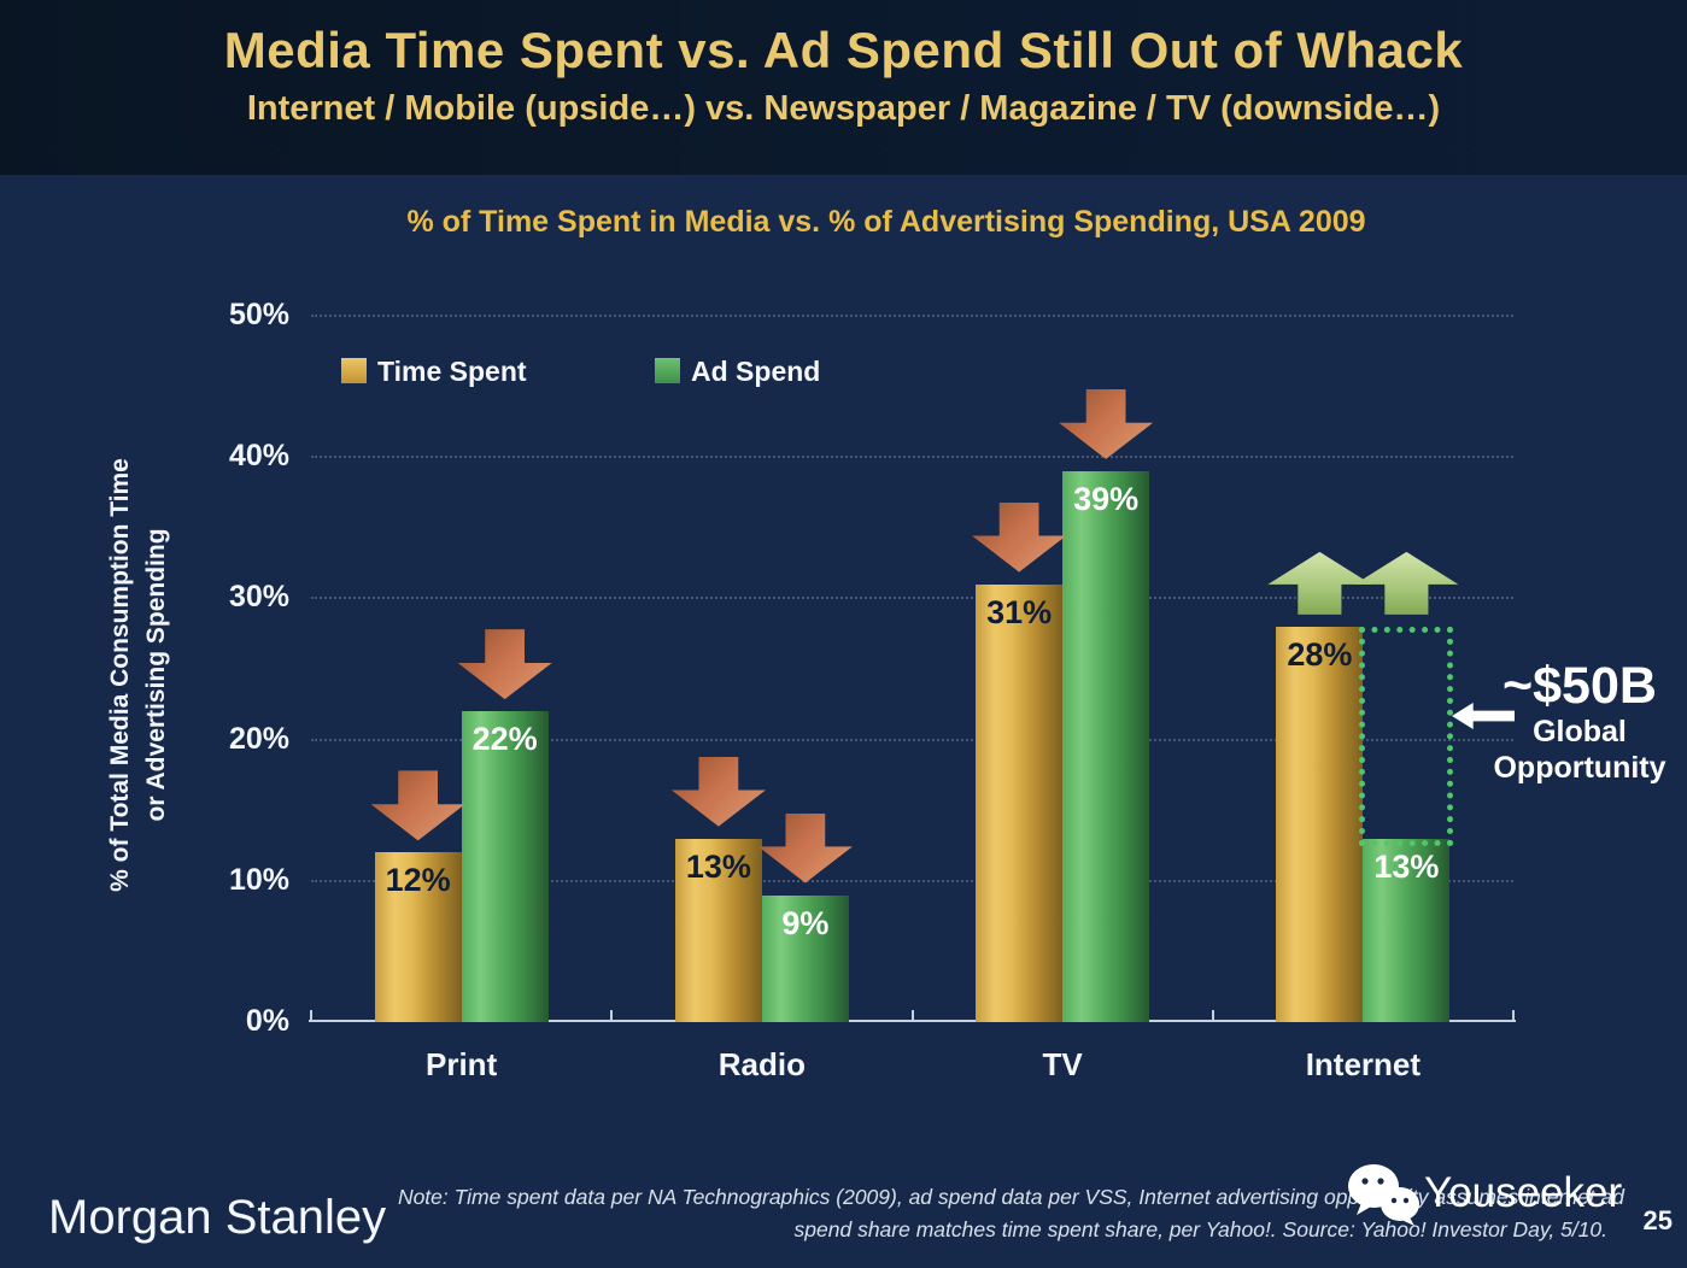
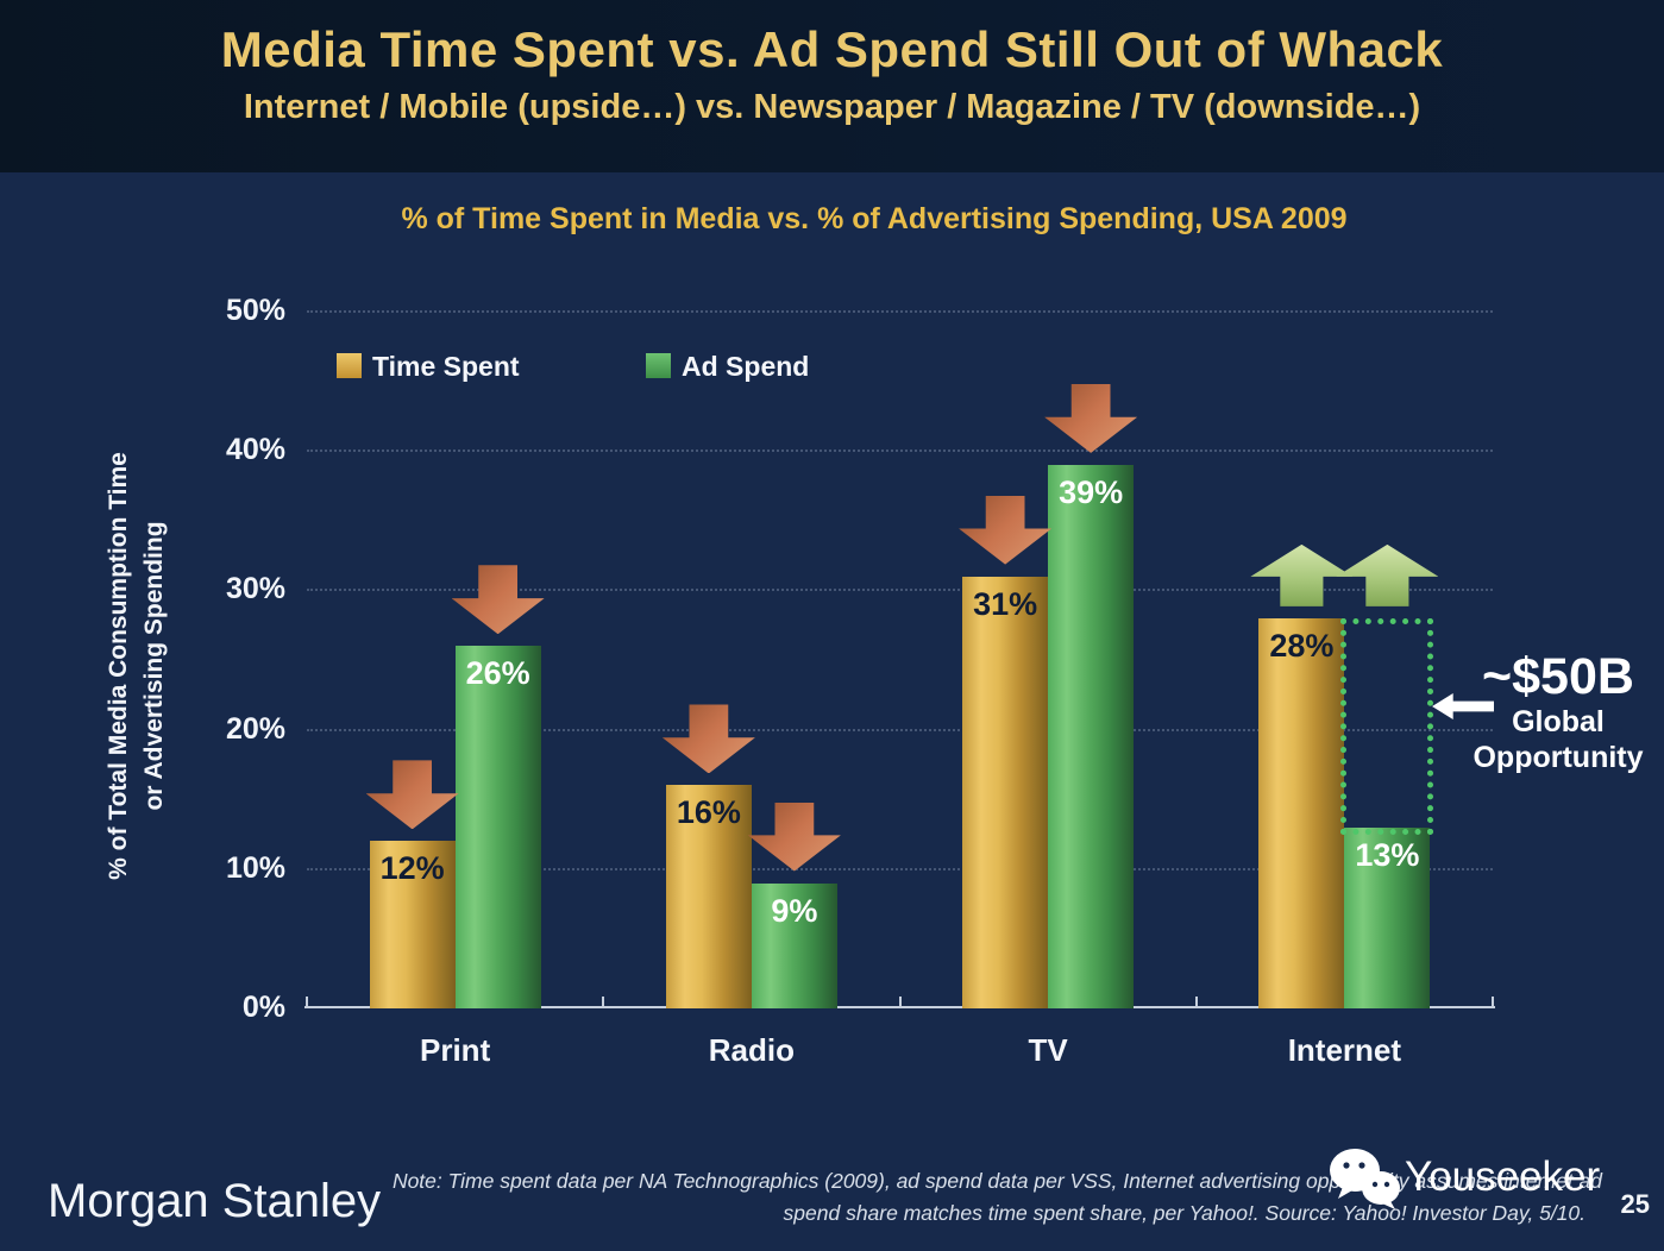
Ad Spend/Print: 22% -> 26%
Time Spent/Radio: 13% -> 16%
